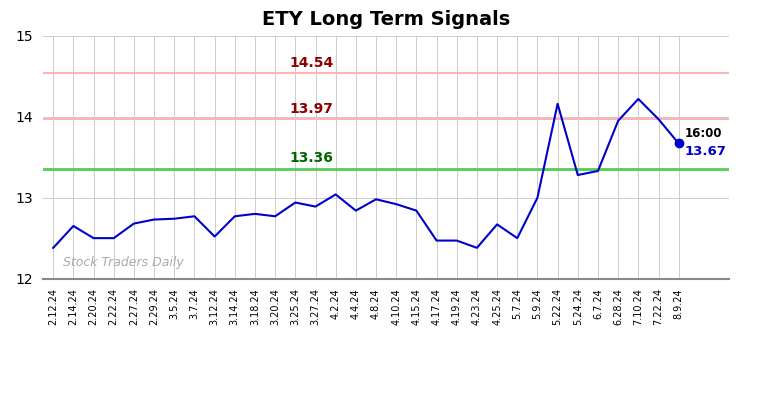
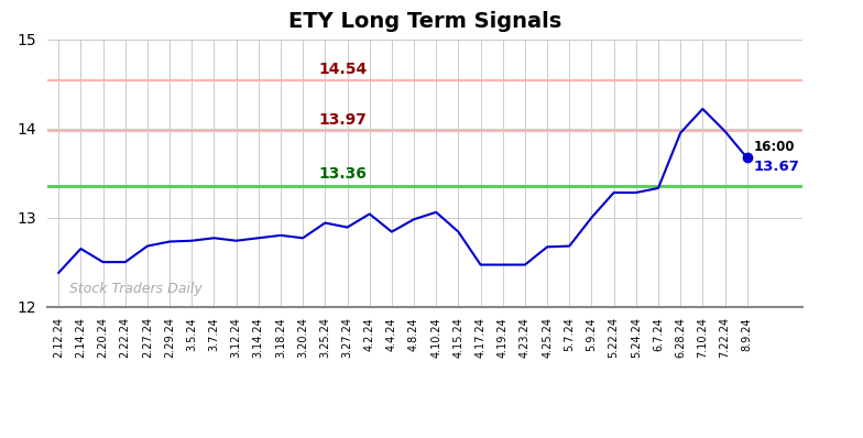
3.12.24: 12.52 -> 12.74
4.10.24: 12.92 -> 13.06
4.23.24: 12.38 -> 12.47
5.7.24: 12.50 -> 12.68
5.22.24: 14.16 -> 13.28
